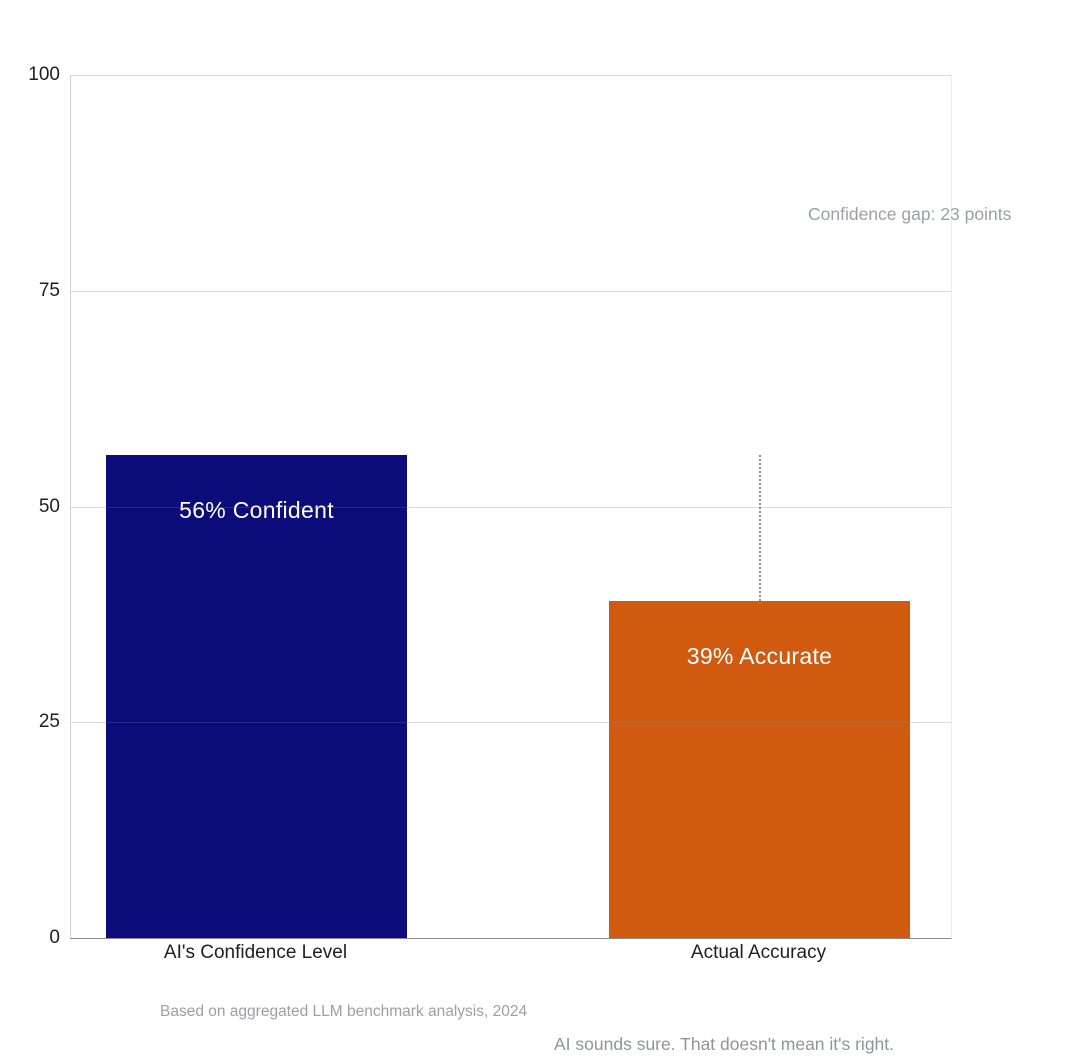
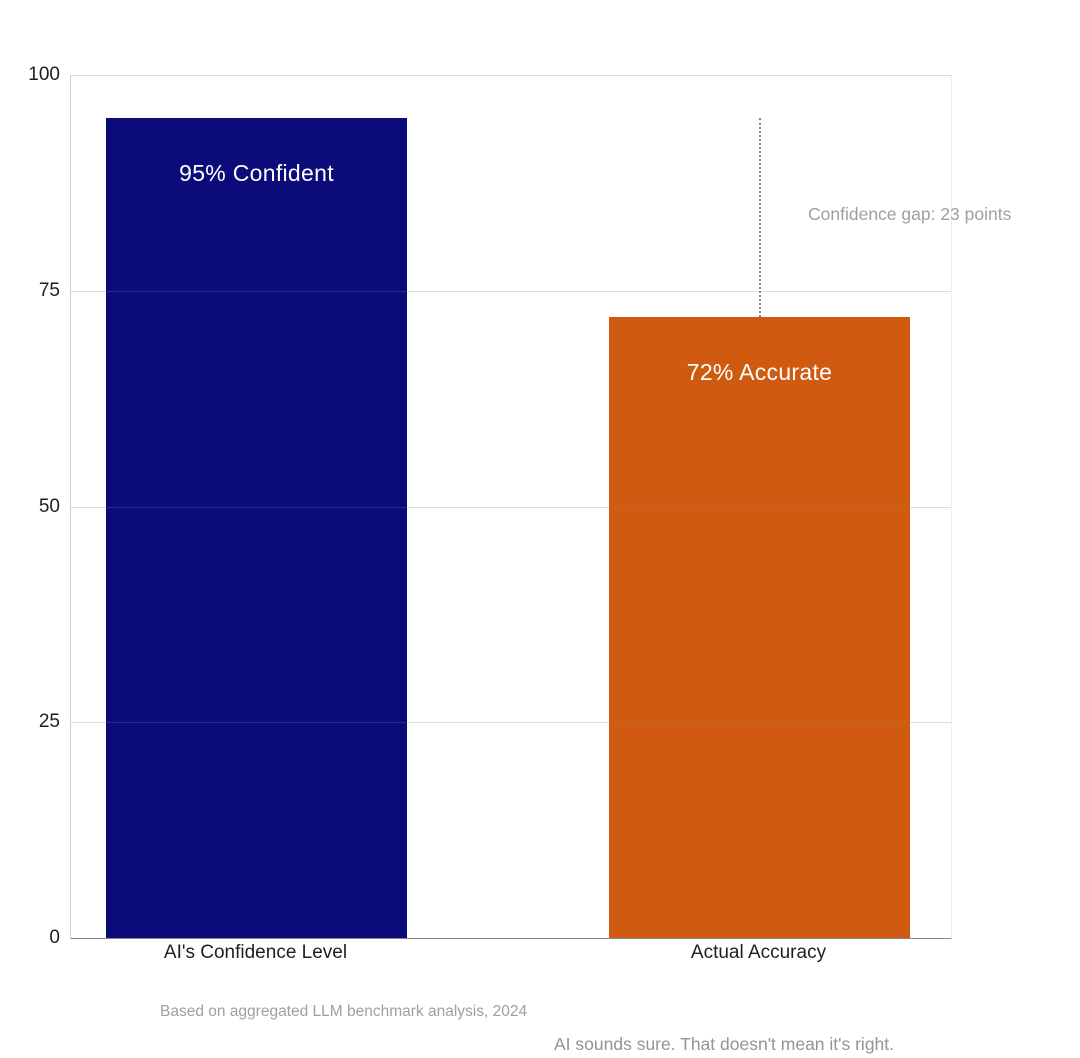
AI's Confidence Level: 56% -> 95%
Actual Accuracy: 39% -> 72%
